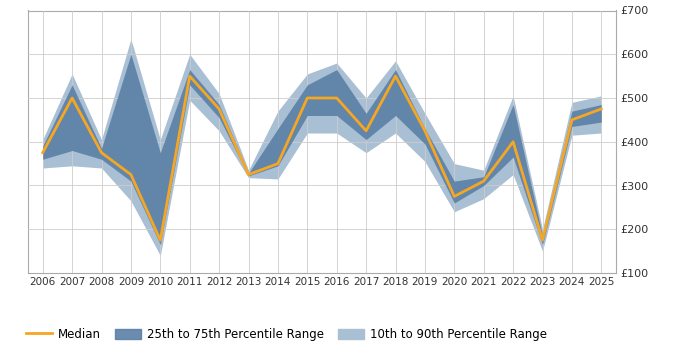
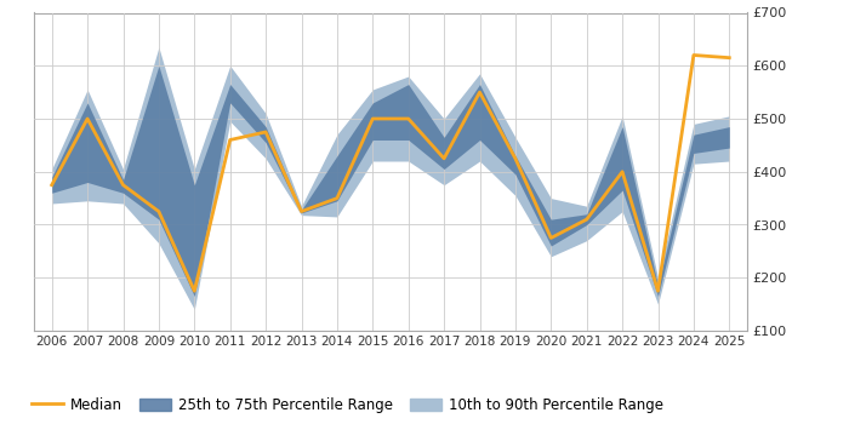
Median/2011: £550 -> £460
Median/2024: £450 -> £620
Median/2025: £475 -> £615
